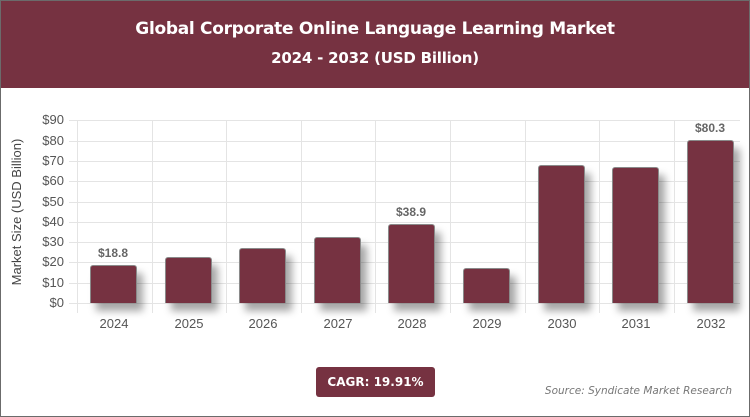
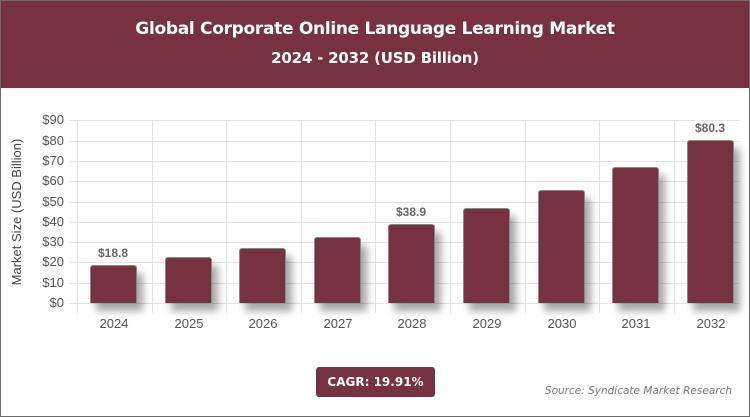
2029: $17 -> $47
2030: $68 -> $56
